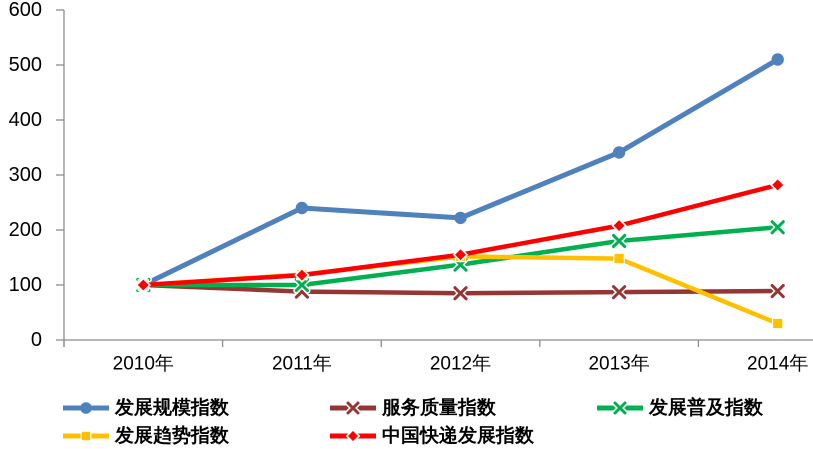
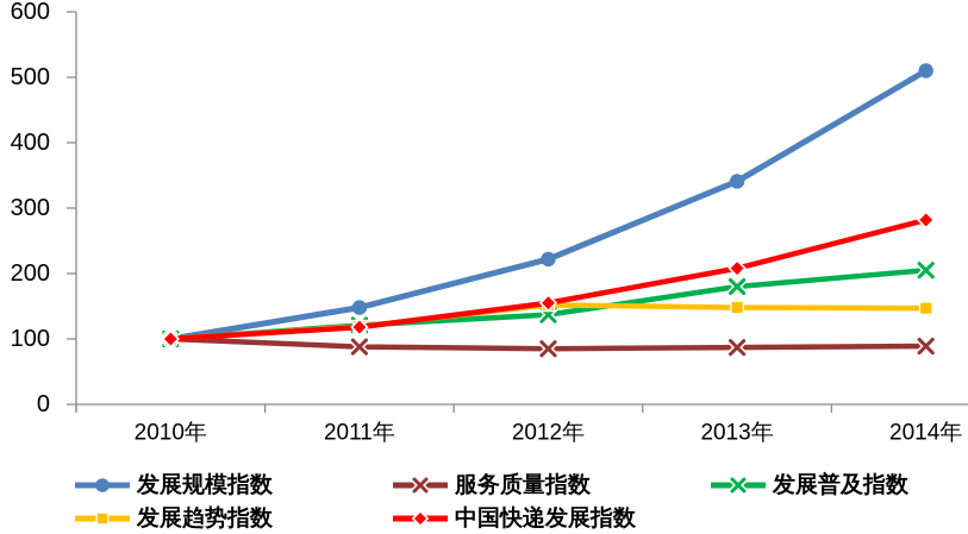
发展规模指数/2011年: 240 -> 150
发展普及指数/2011年: 100 -> 120
发展趋势指数/2014年: 30 -> 150
